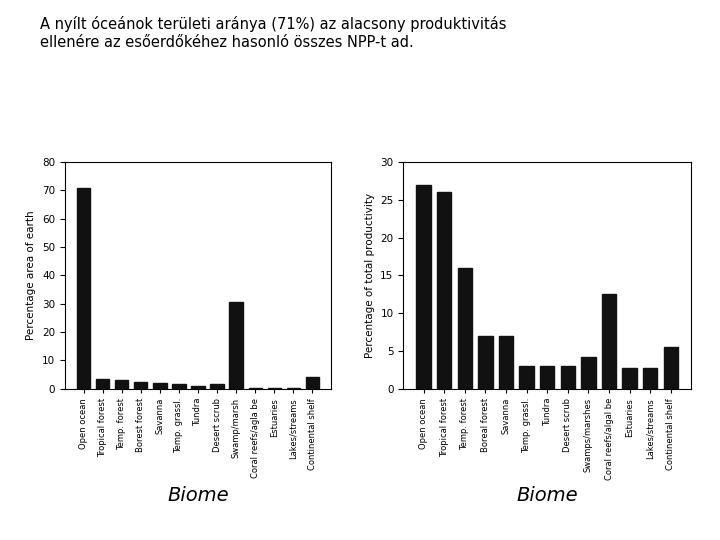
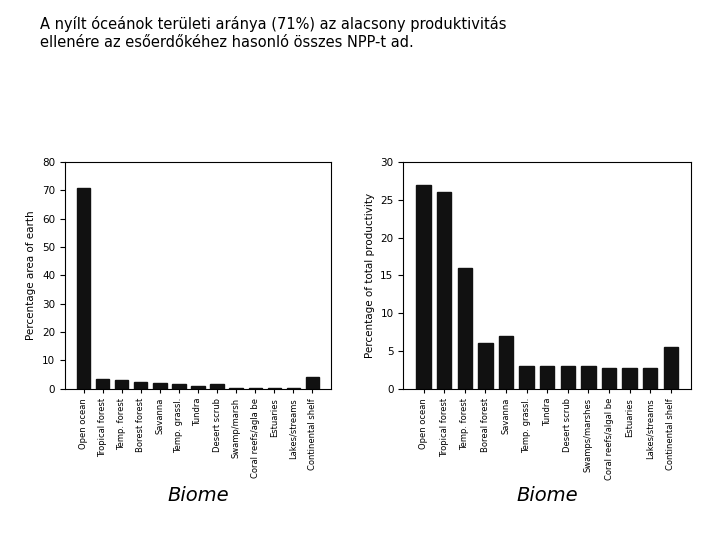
Swamp/marsh: 30.5 -> 0.4
Boreal forest: 7.0 -> 6.0
Swamps/marshes: 4.2 -> 3.0
Coral reefs/algal be: 12.6 -> 2.7
